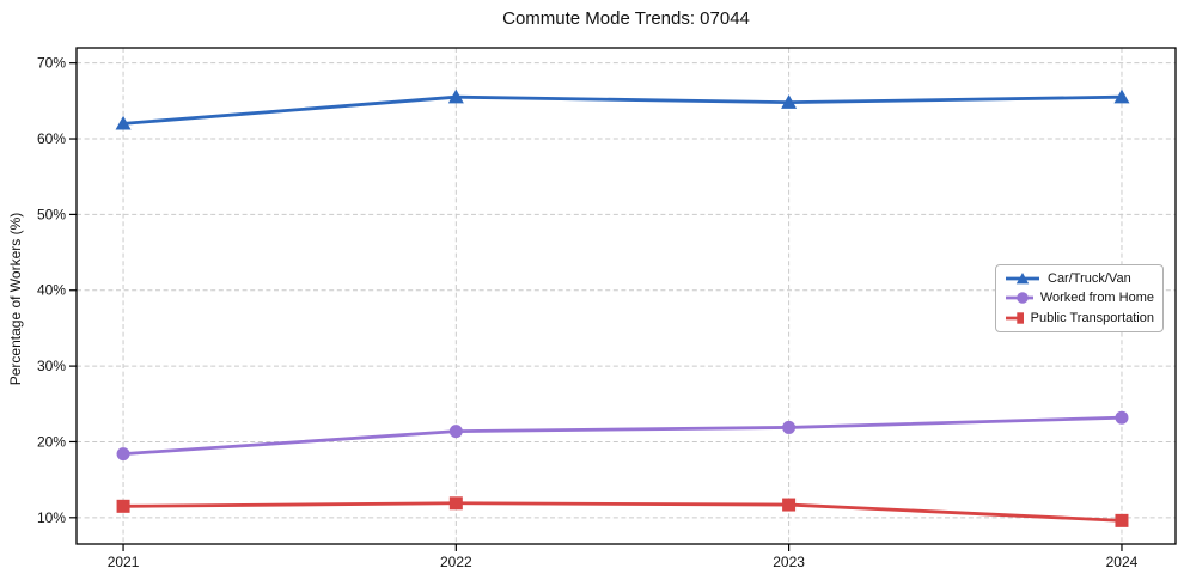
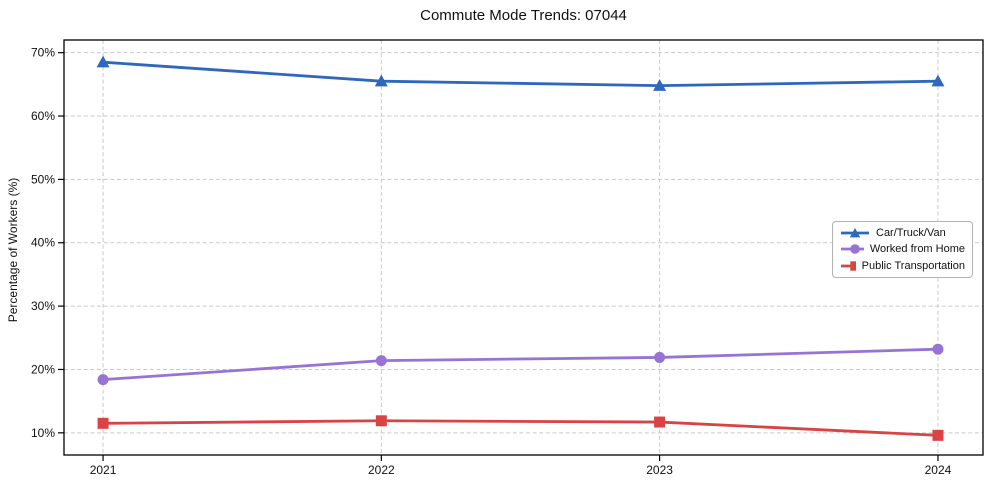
Car/Truck/Van/2021: 62% -> 68%
